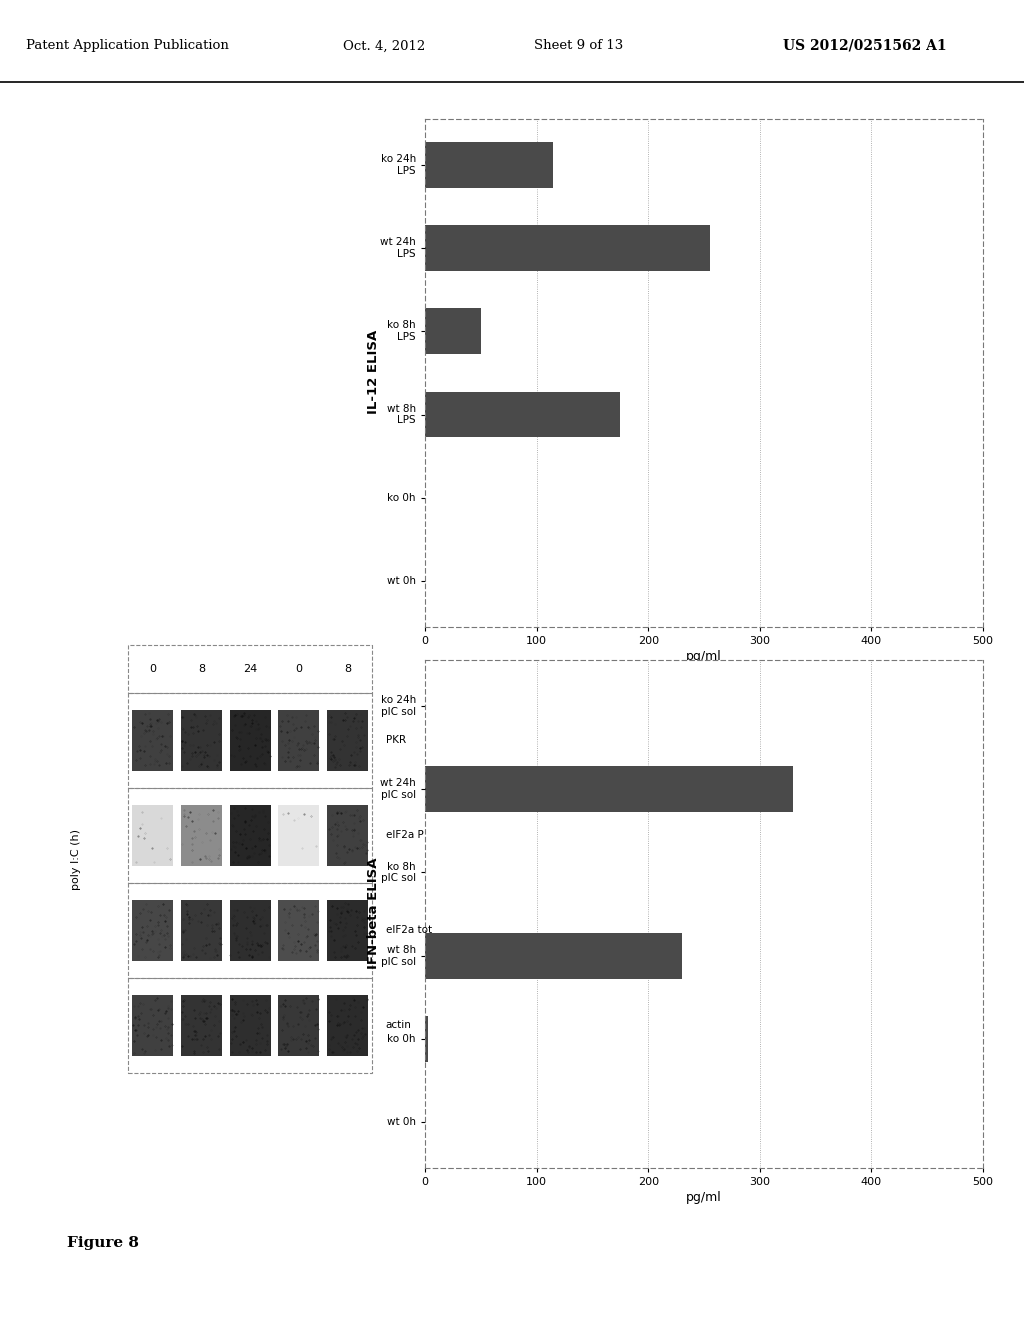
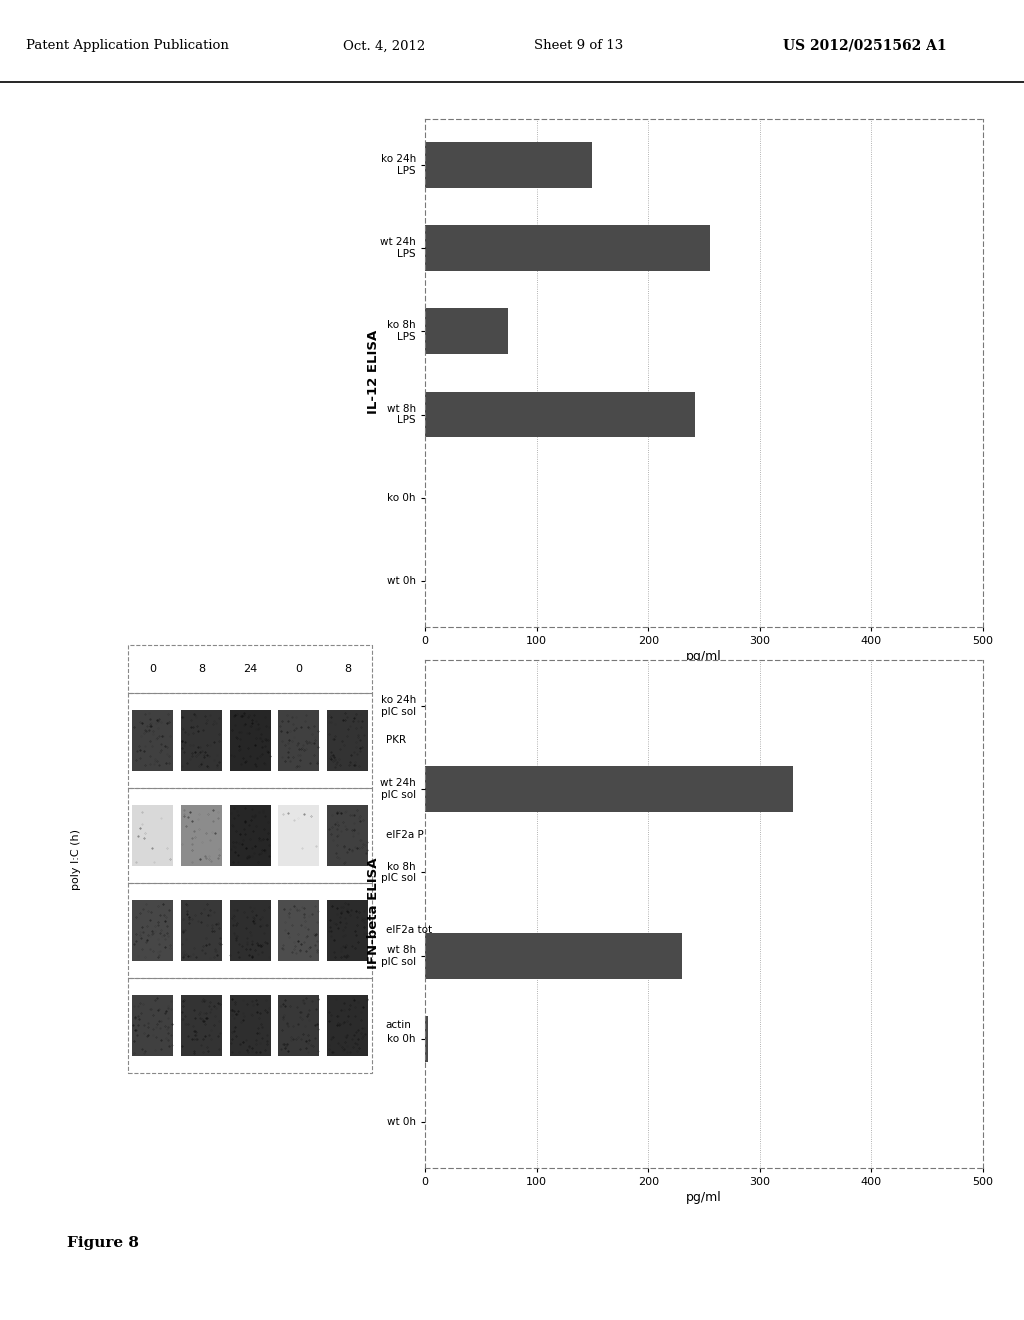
ko 24h LPS: 115 -> 150
ko 8h LPS: 50 -> 74
wt 8h LPS: 175 -> 242
